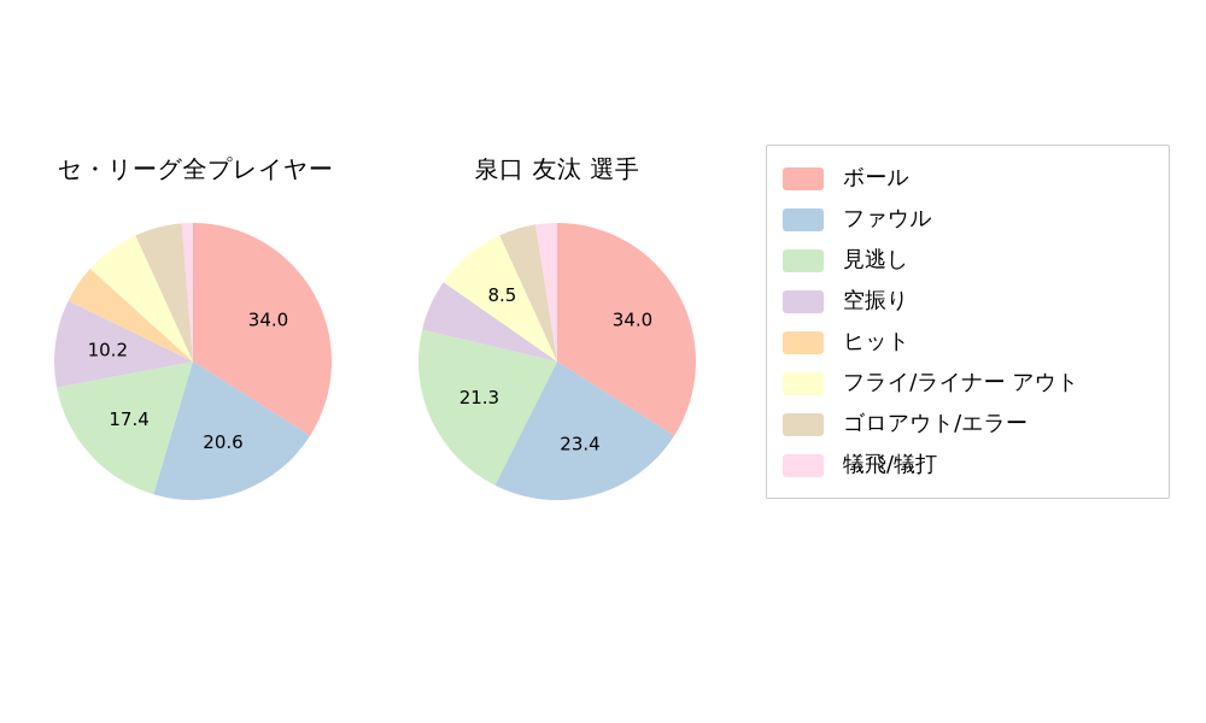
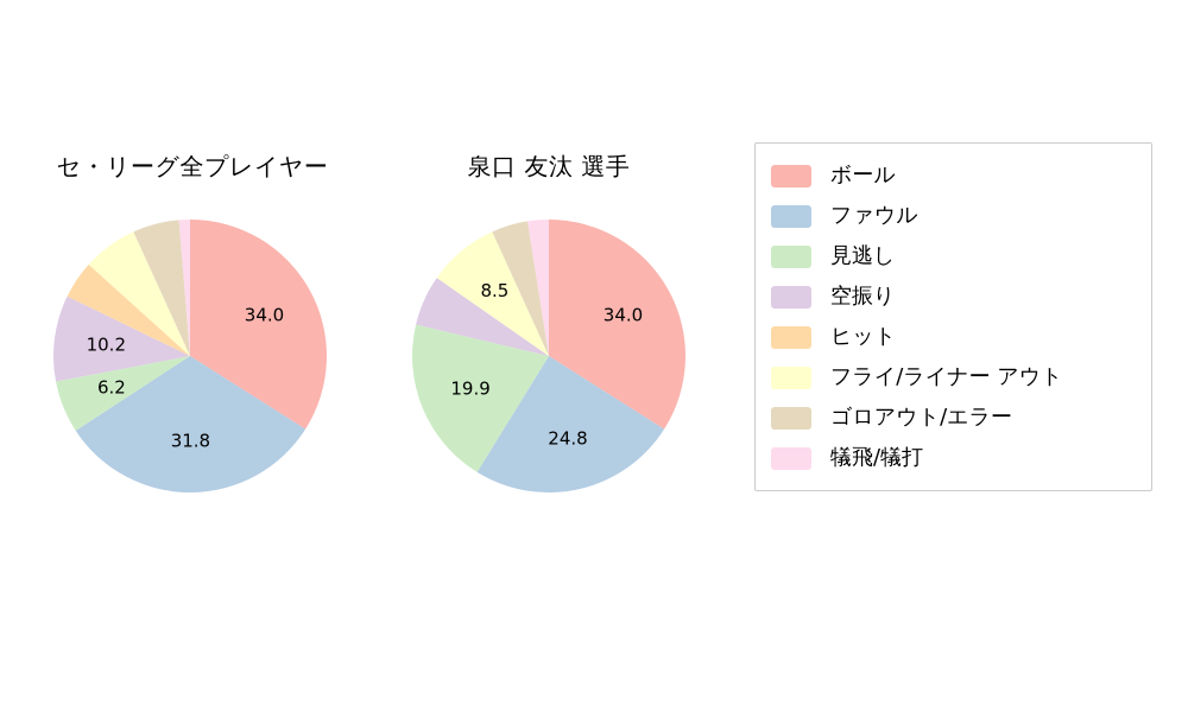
セ・リーグ全プレイヤー/ファウル: 20.6 -> 31.8
セ・リーグ全プレイヤー/見逃し: 17.4 -> 6.2
泉口 友汰 選手/ファウル: 23.4 -> 24.8
泉口 友汰 選手/見逃し: 21.3 -> 19.9
